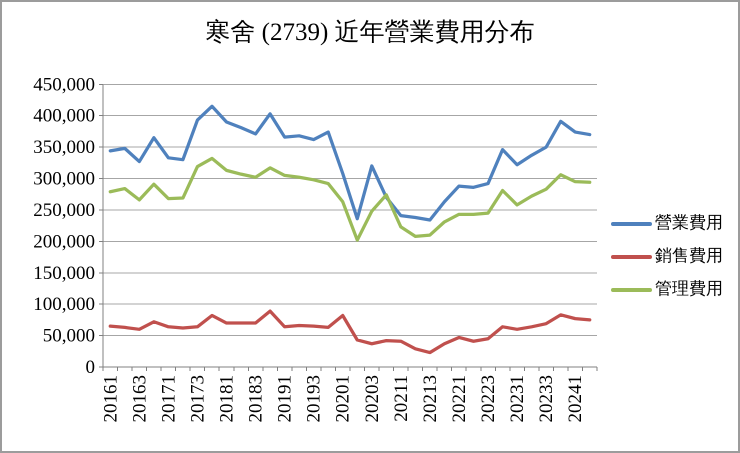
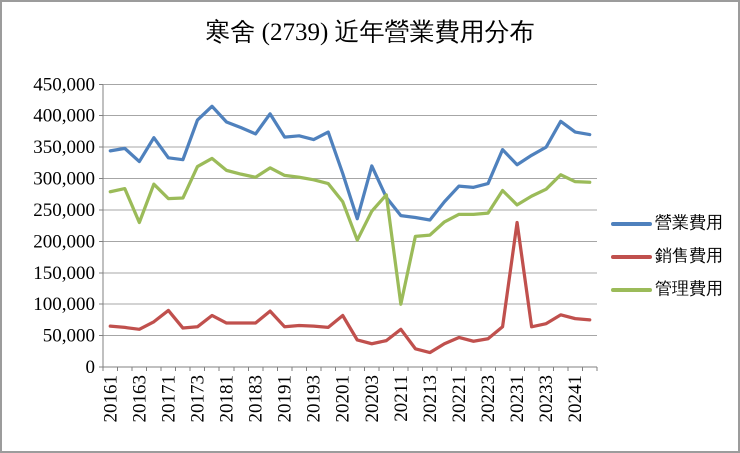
管理費用/20163: 270000 -> 230000
銷售費用/20171: 60000 -> 90000
銷售費用/20211: 40000 -> 60000
管理費用/20211: 220000 -> 100000
銷售費用/20231: 60000 -> 230000
